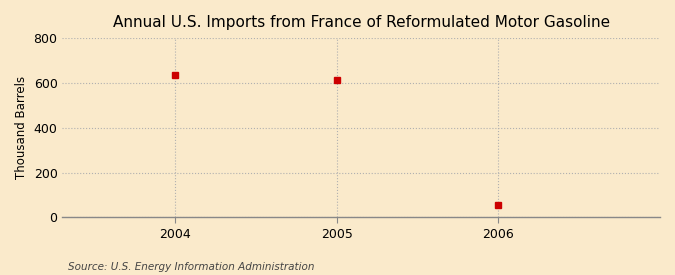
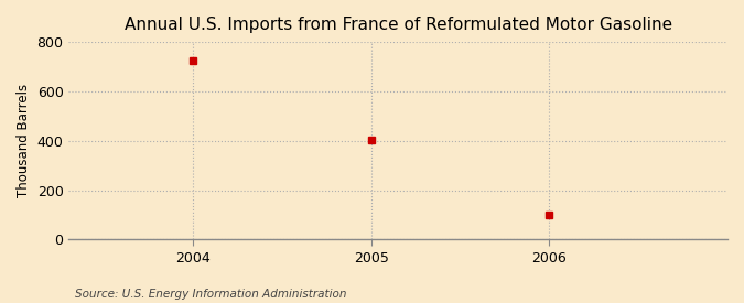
2004: 636 -> 725
2005: 612 -> 405
2006: 57 -> 100
